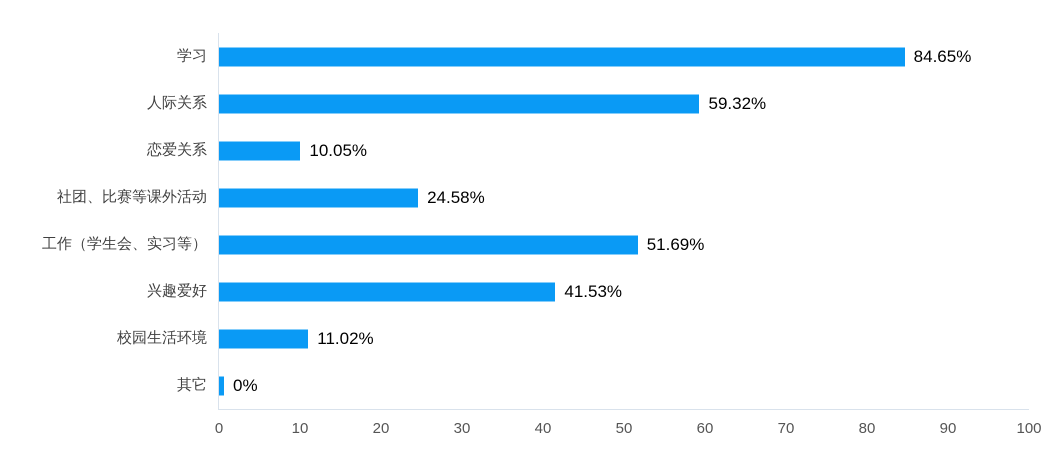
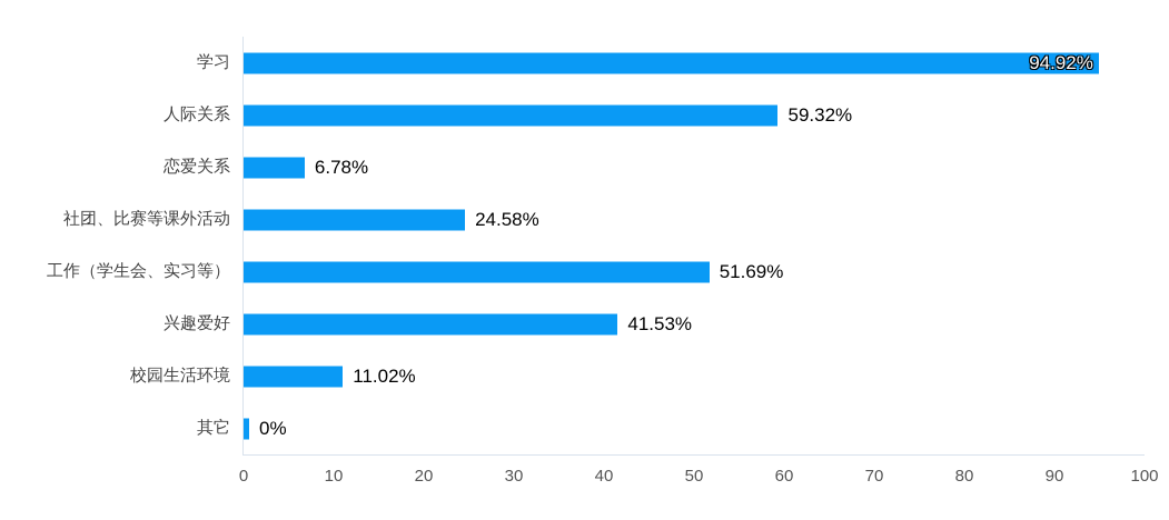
学习: 84.65% -> 94.92%
恋爱关系: 10.05% -> 6.78%
